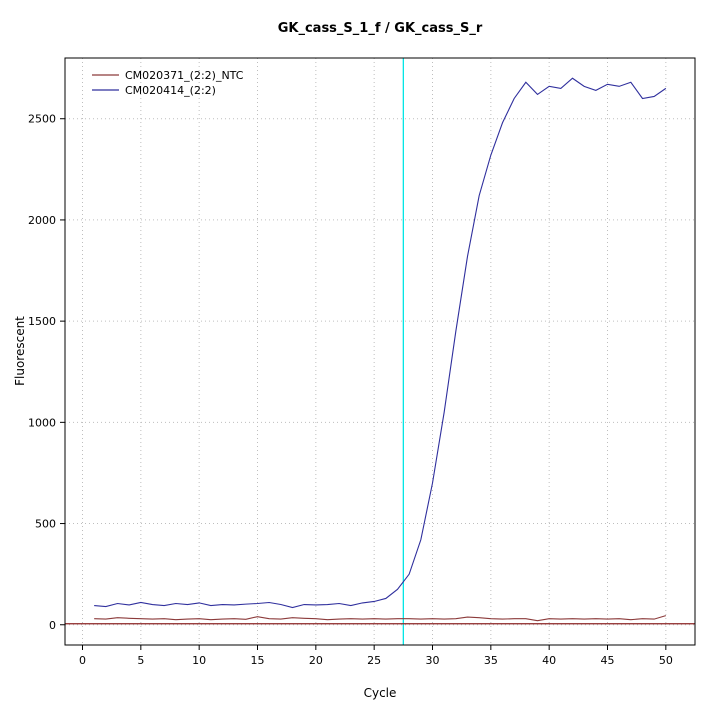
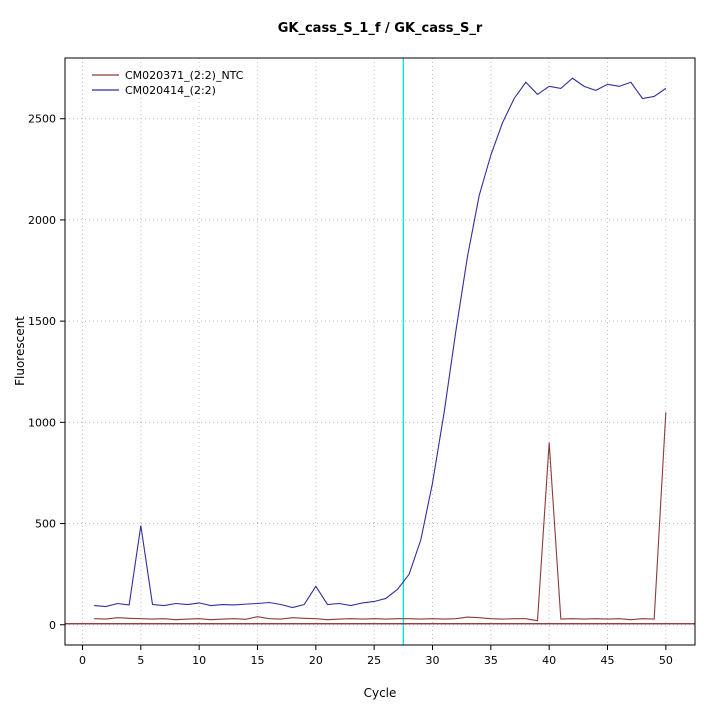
CM020414_(2:2)/5: 110 -> 490
CM020414_(2:2)/20: 100 -> 190
CM020371_(2:2)_NTC/40: 30 -> 900
CM020371_(2:2)_NTC/50: 40 -> 1050
